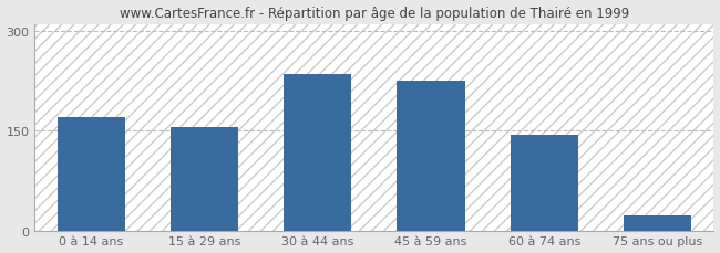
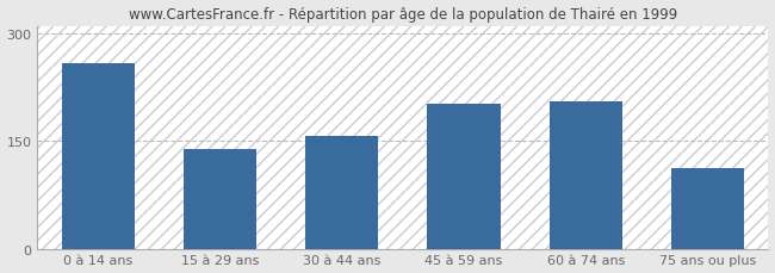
0 à 14 ans: 170 -> 258
15 à 29 ans: 155 -> 138
30 à 44 ans: 235 -> 156
45 à 59 ans: 225 -> 202
60 à 74 ans: 143 -> 204
75 ans ou plus: 22 -> 112
